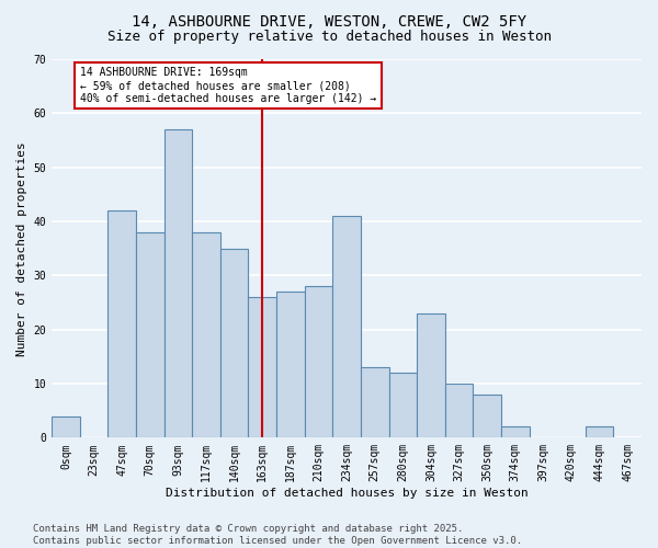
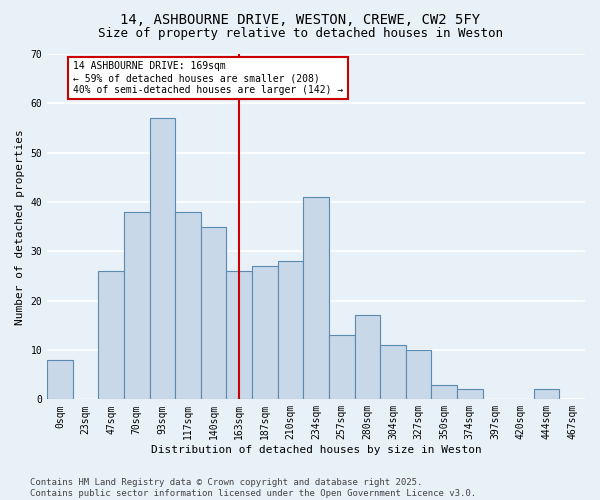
0sqm: 4 -> 8
47sqm: 42 -> 26
280sqm: 12 -> 17
304sqm: 23 -> 11
350sqm: 8 -> 3
